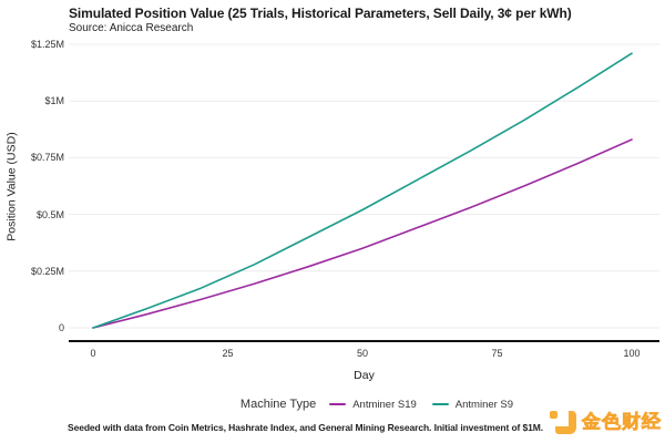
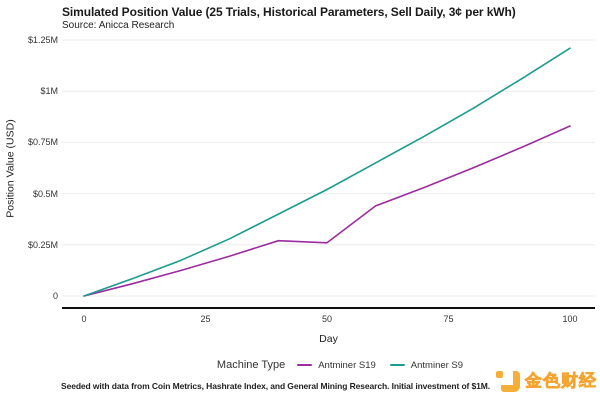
Antminer S19/50: $0.35M -> $0.26M
